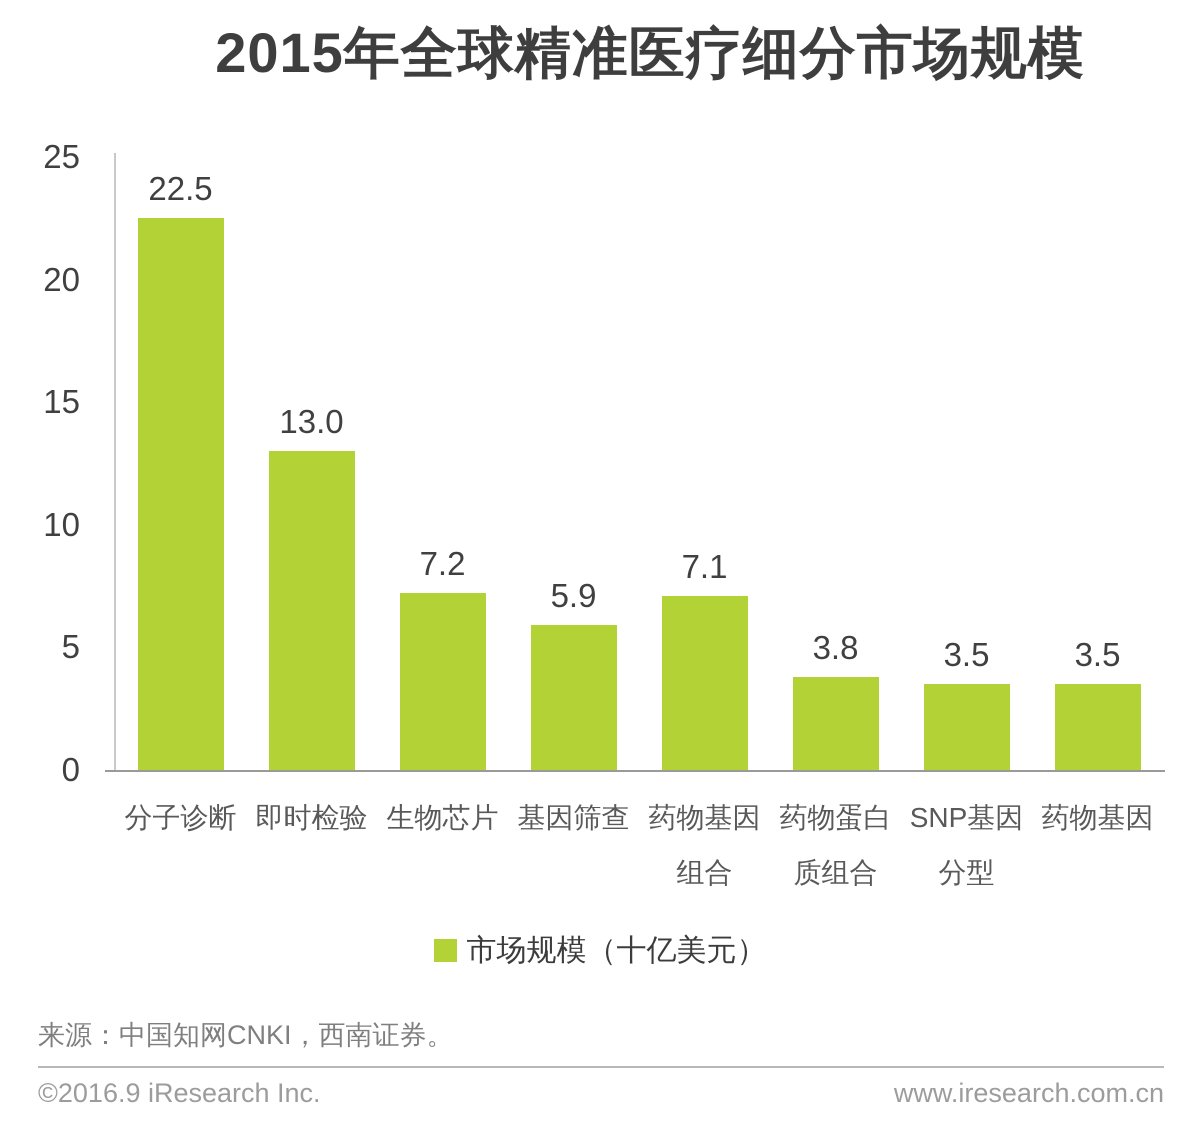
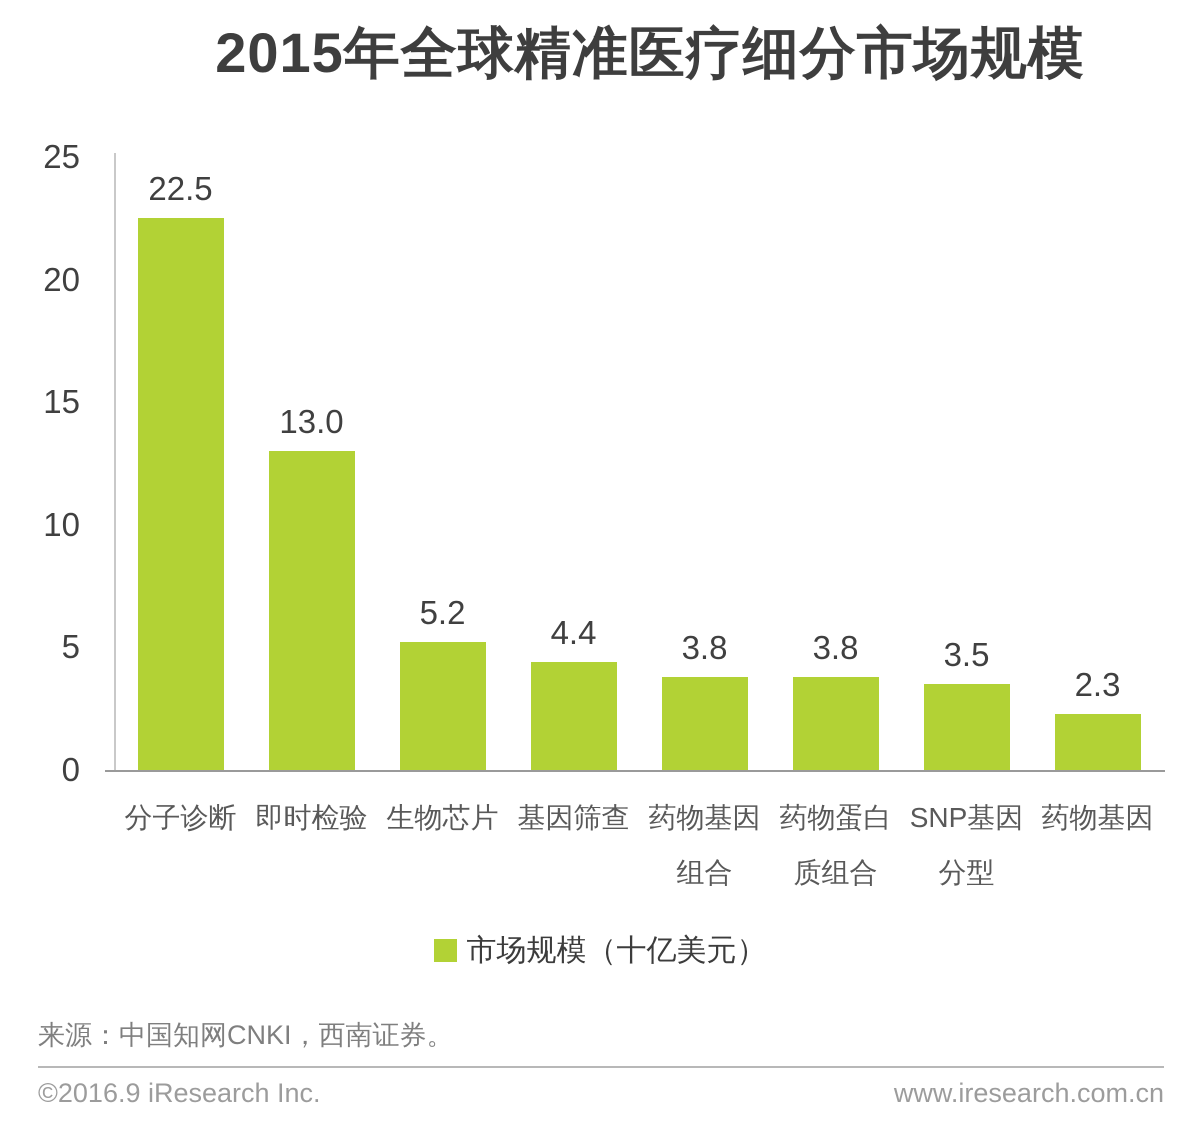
生物芯片: 7.2 -> 5.2
基因筛查: 5.9 -> 4.4
药物基因组合: 7.1 -> 3.8
药物基因: 3.5 -> 2.3
